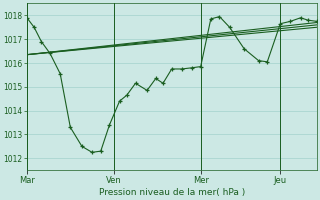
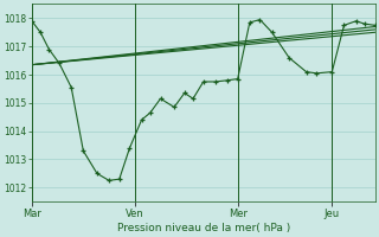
Jeu: 1017.65 -> 1016.10
